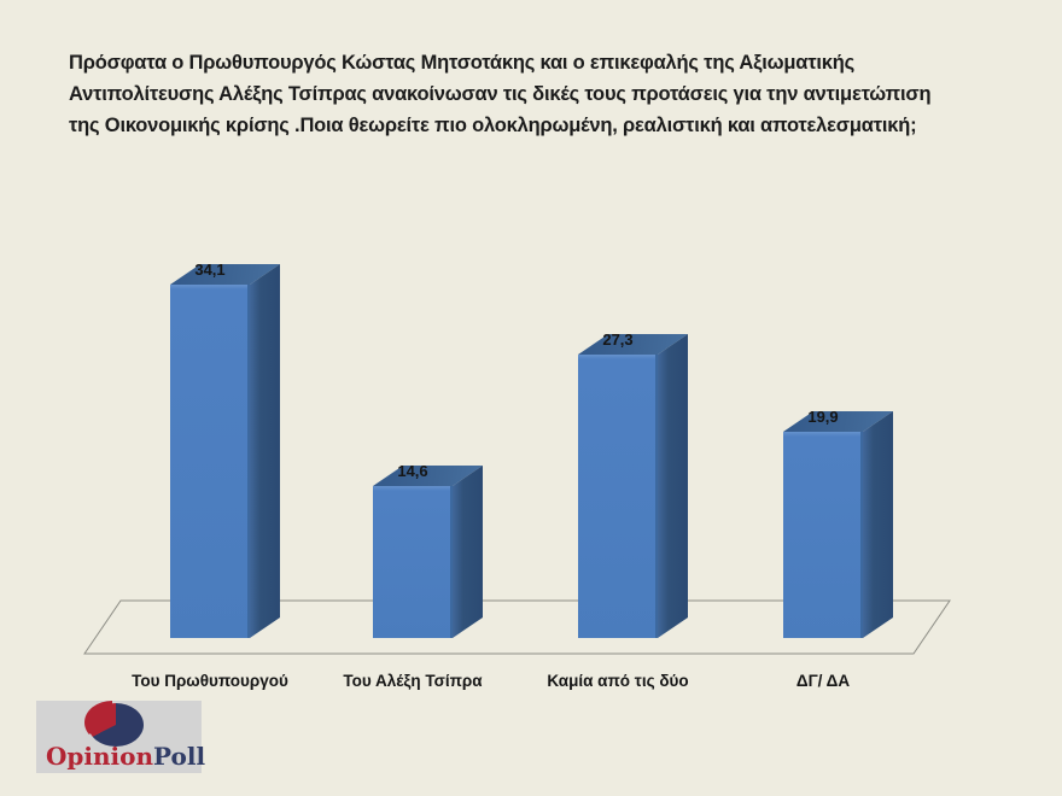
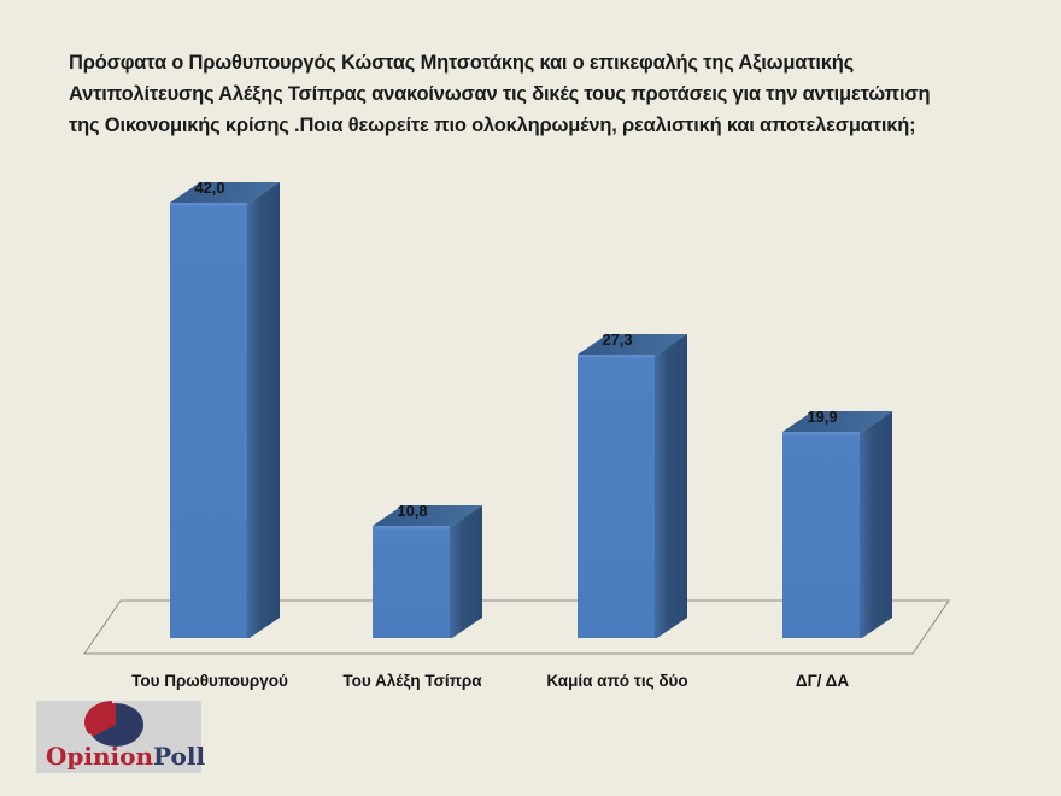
Του Πρωθυπουργού: 34,1 -> 42,0
Του Αλέξη Τσίπρα: 14,6 -> 10,8
